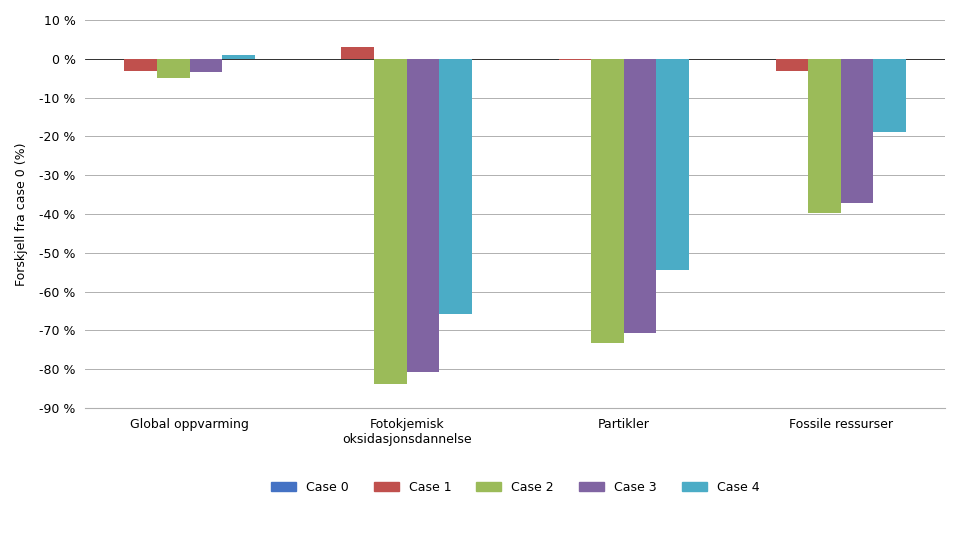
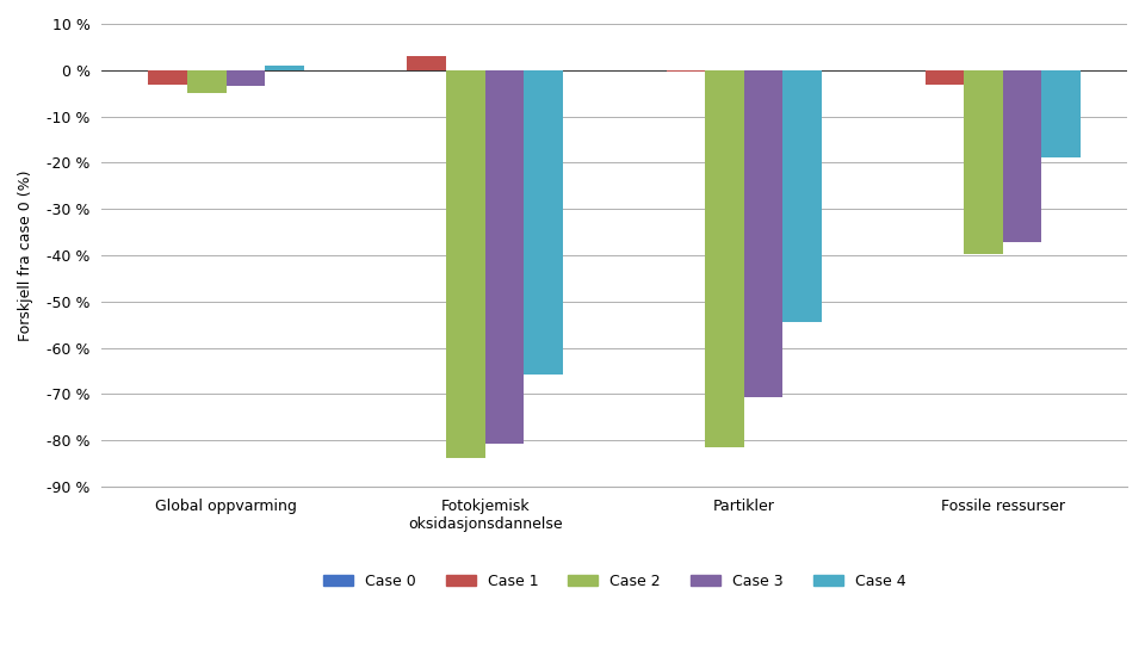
Case 2/Partikler: -73.3 % -> -81.5 %
